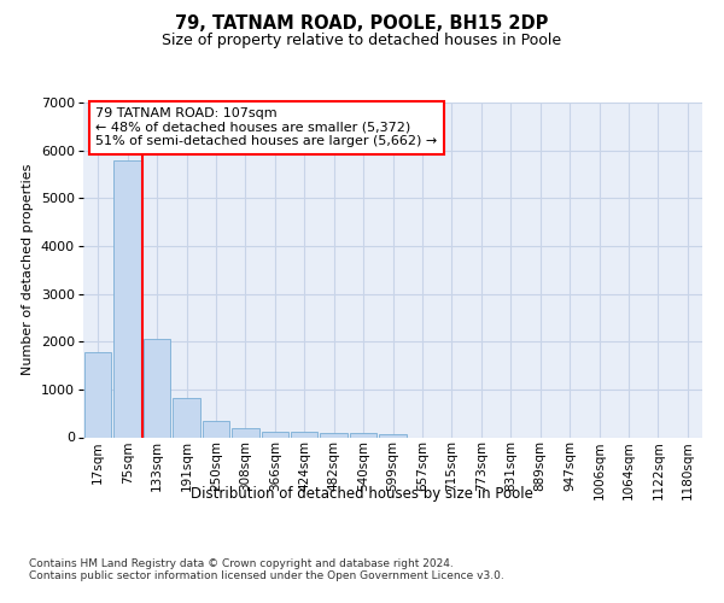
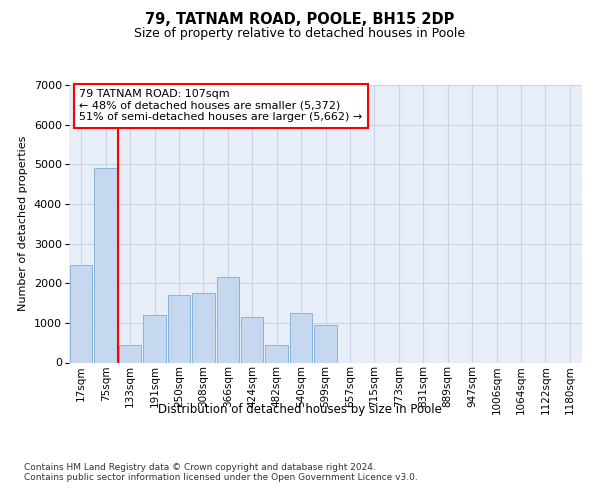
17sqm: 1780 -> 2450
75sqm: 5780 -> 4900
133sqm: 2060 -> 450
191sqm: 820 -> 1200
250sqm: 340 -> 1700
308sqm: 200 -> 1750
366sqm: 120 -> 2150
424sqm: 110 -> 1150
482sqm: 100 -> 450
540sqm: 100 -> 1250
599sqm: 70 -> 950
